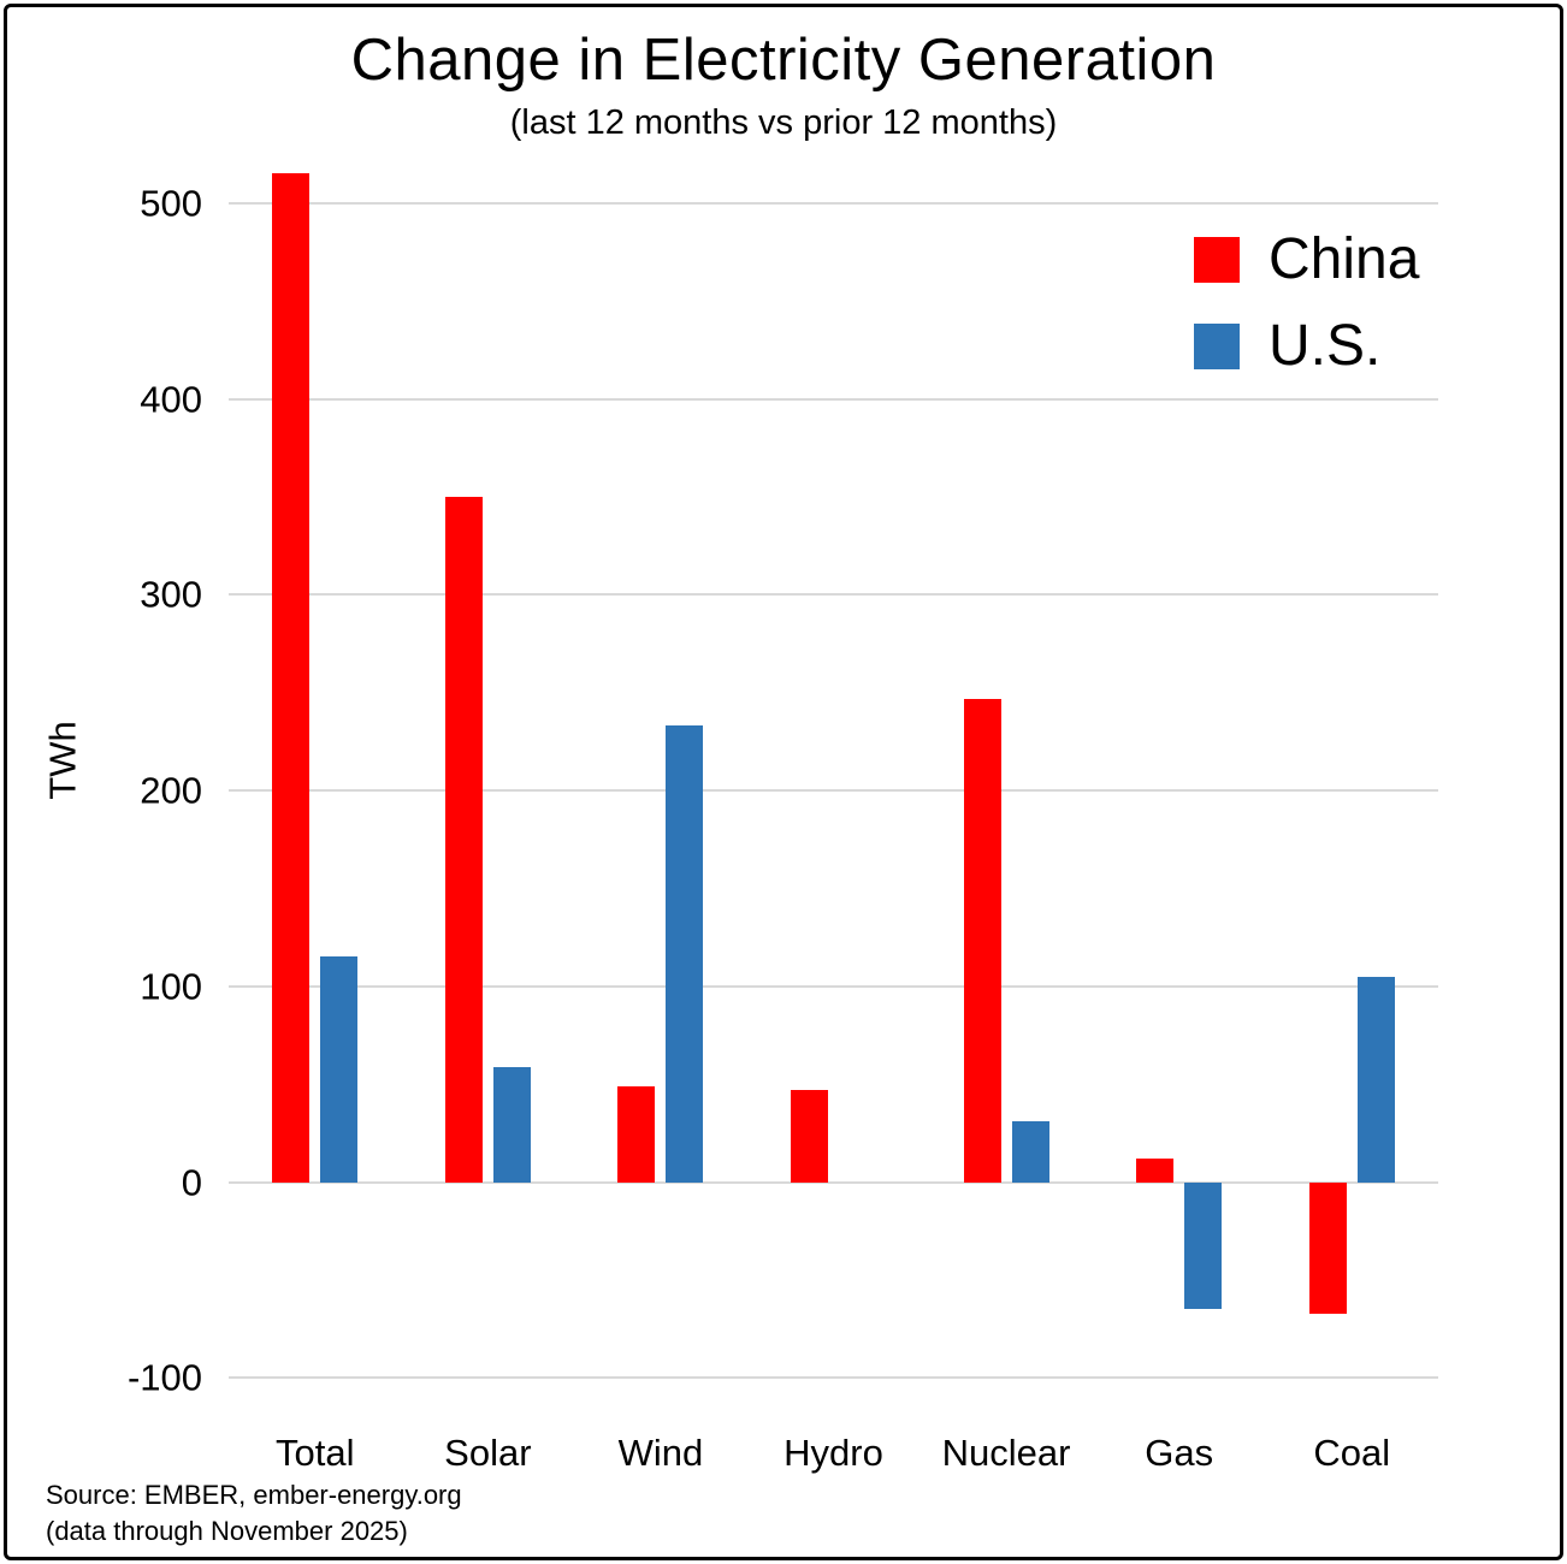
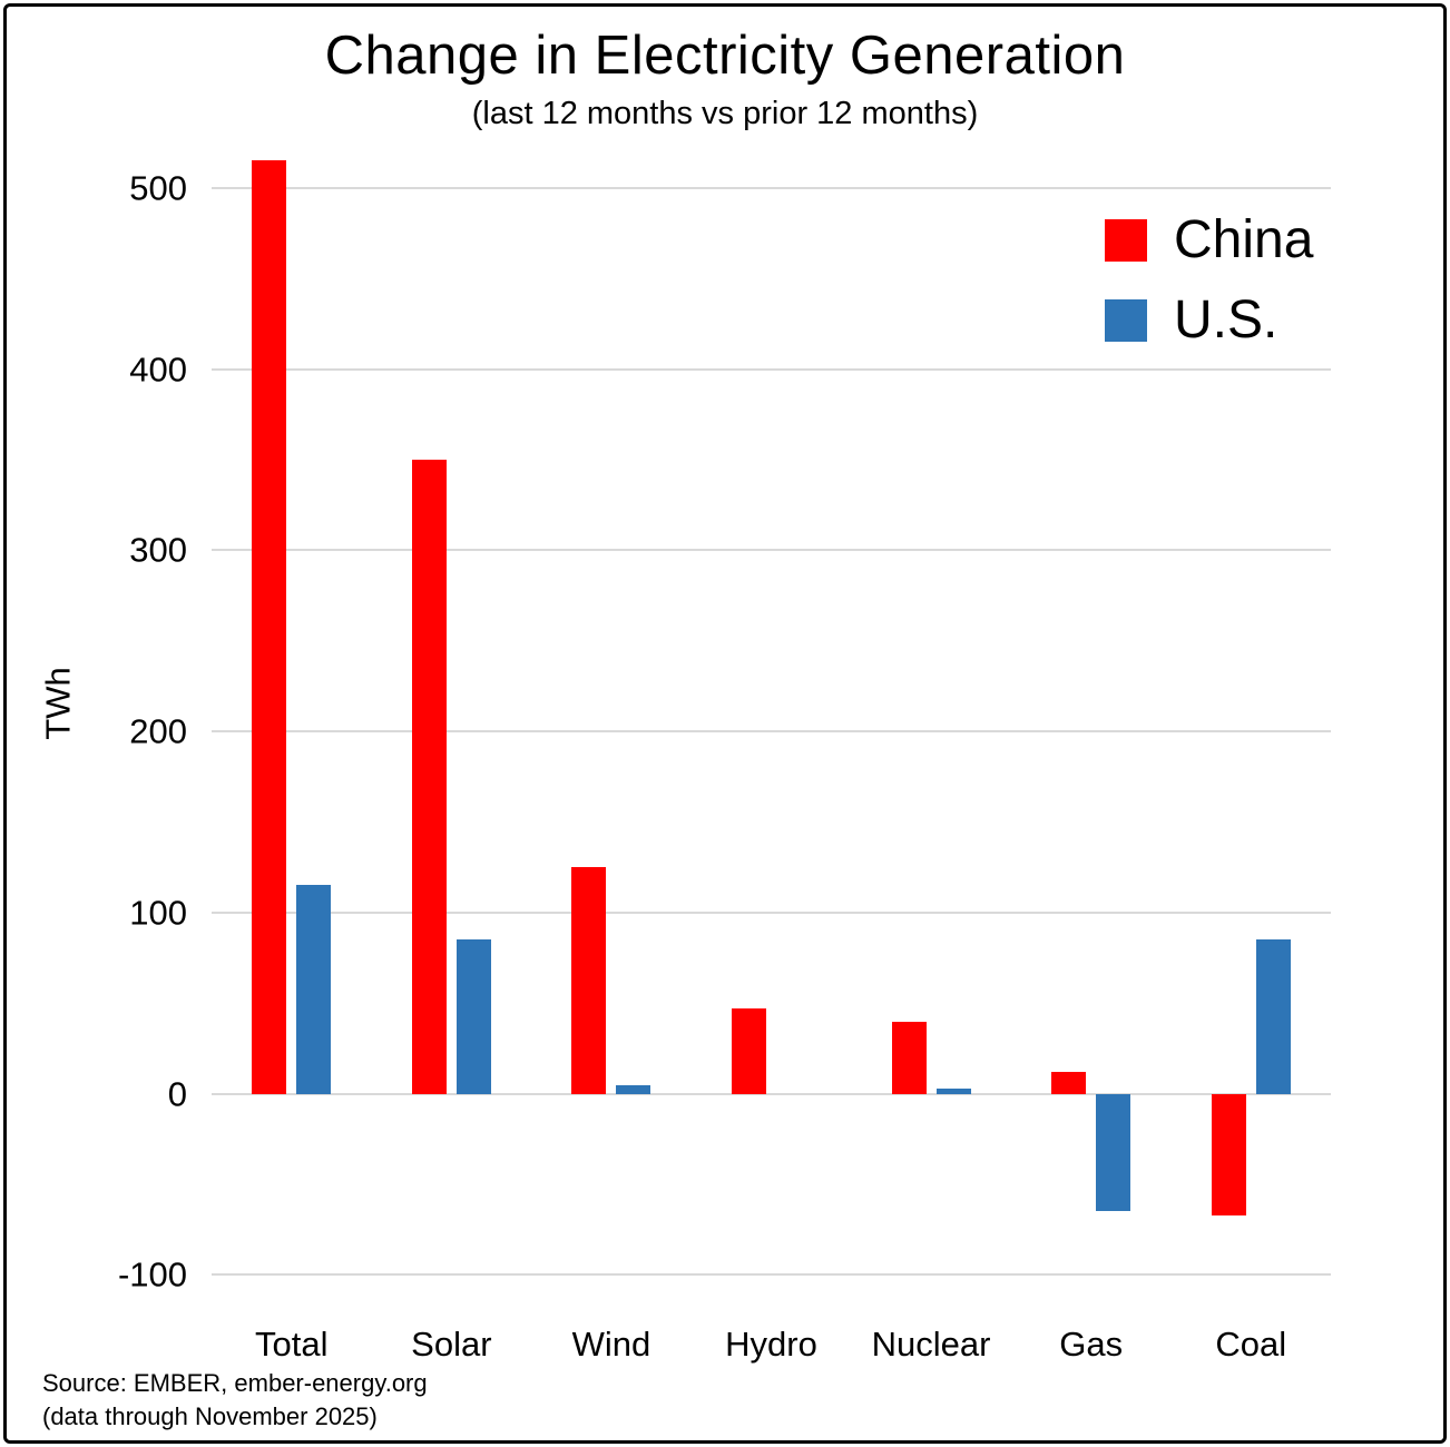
U.S./Solar: 59 -> 85
China/Wind: 49 -> 125
U.S./Wind: 233 -> 5
China/Nuclear: 247 -> 40
U.S./Nuclear: 31 -> 3
U.S./Coal: 105 -> 85
